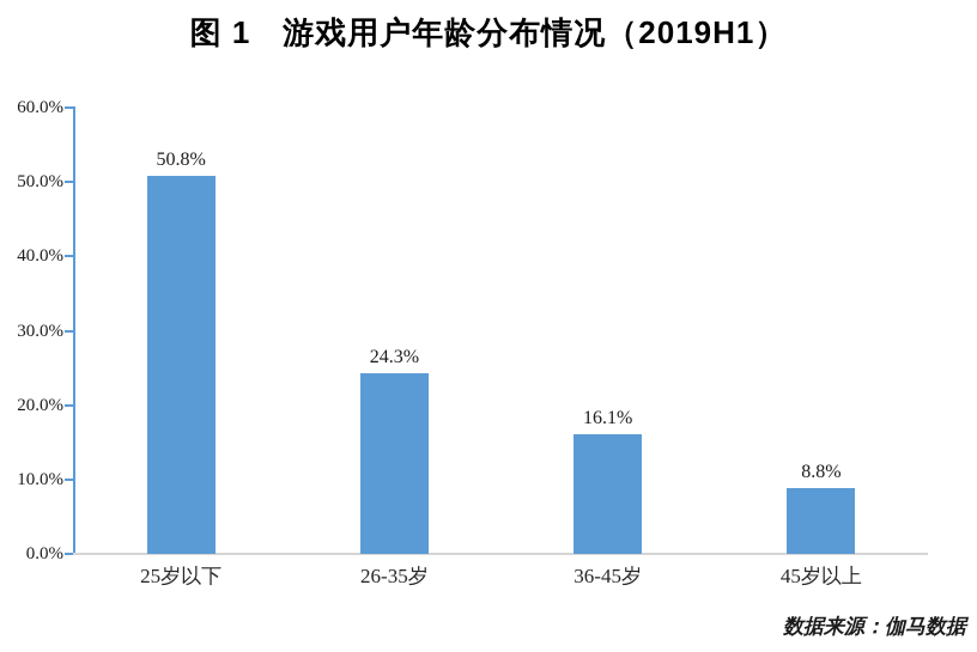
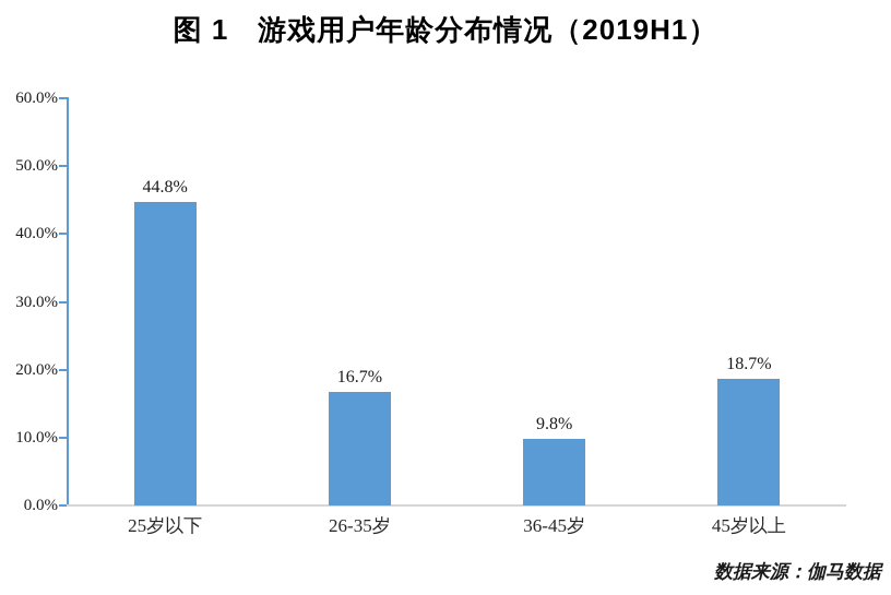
25岁以下: 50.8% -> 44.8%
26-35岁: 24.3% -> 16.7%
36-45岁: 16.1% -> 9.8%
45岁以上: 8.8% -> 18.7%
